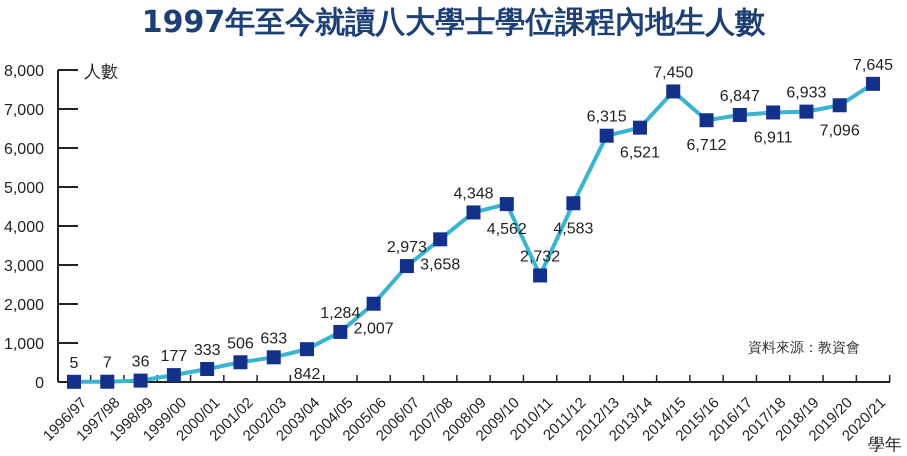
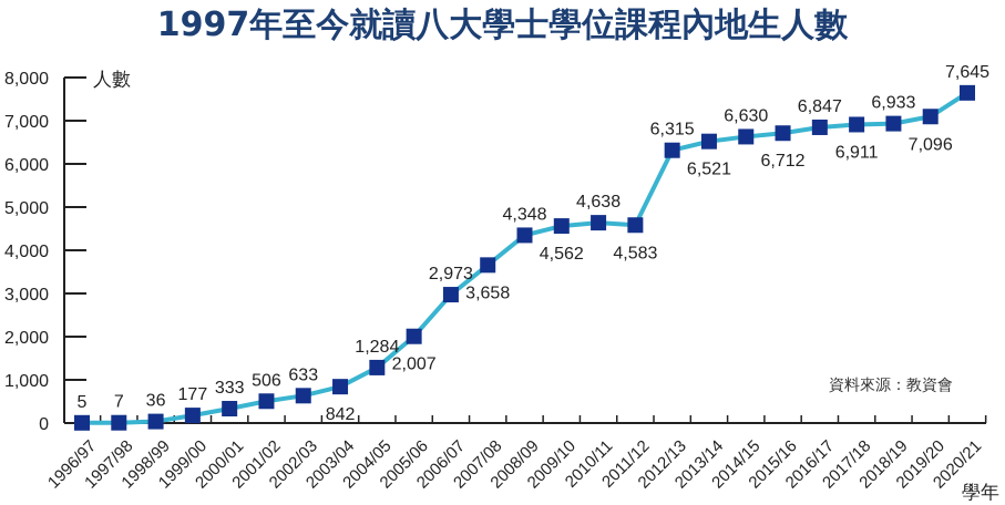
2010/11: 2,732 -> 4,638
2014/15: 7,450 -> 6,630
